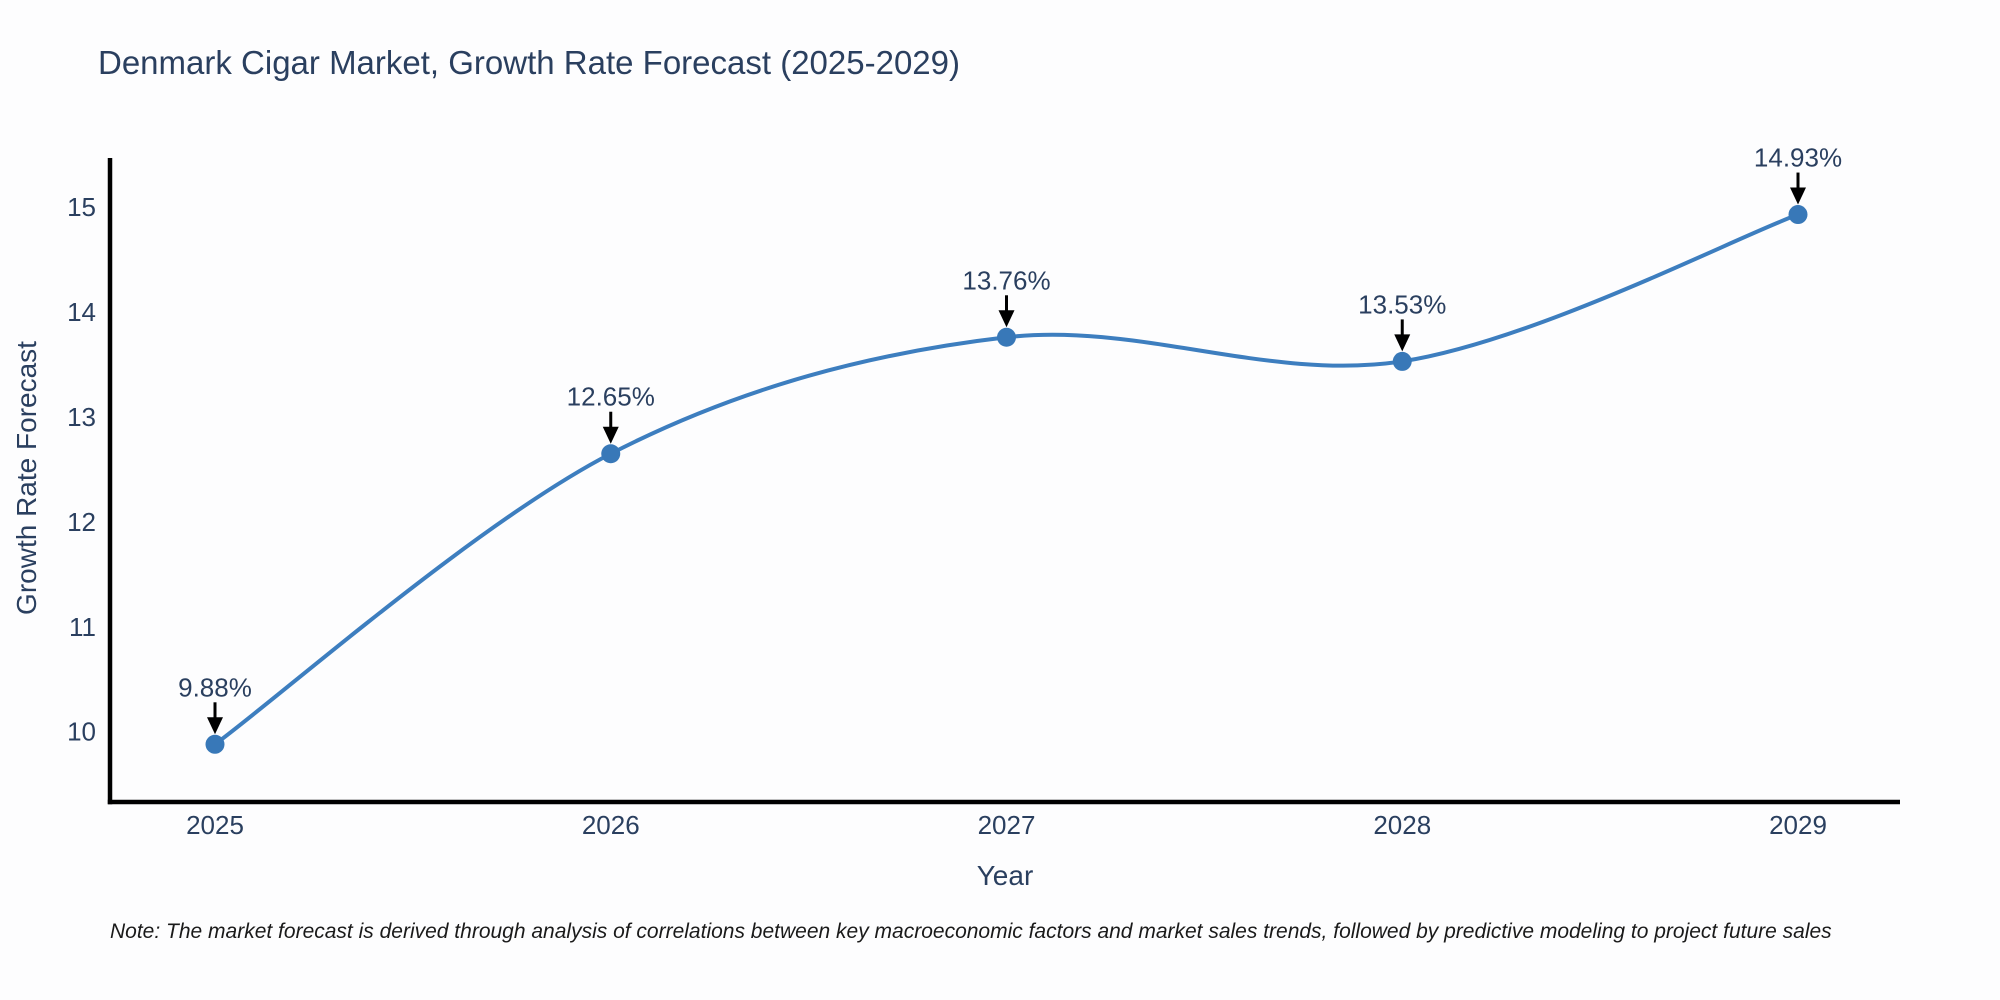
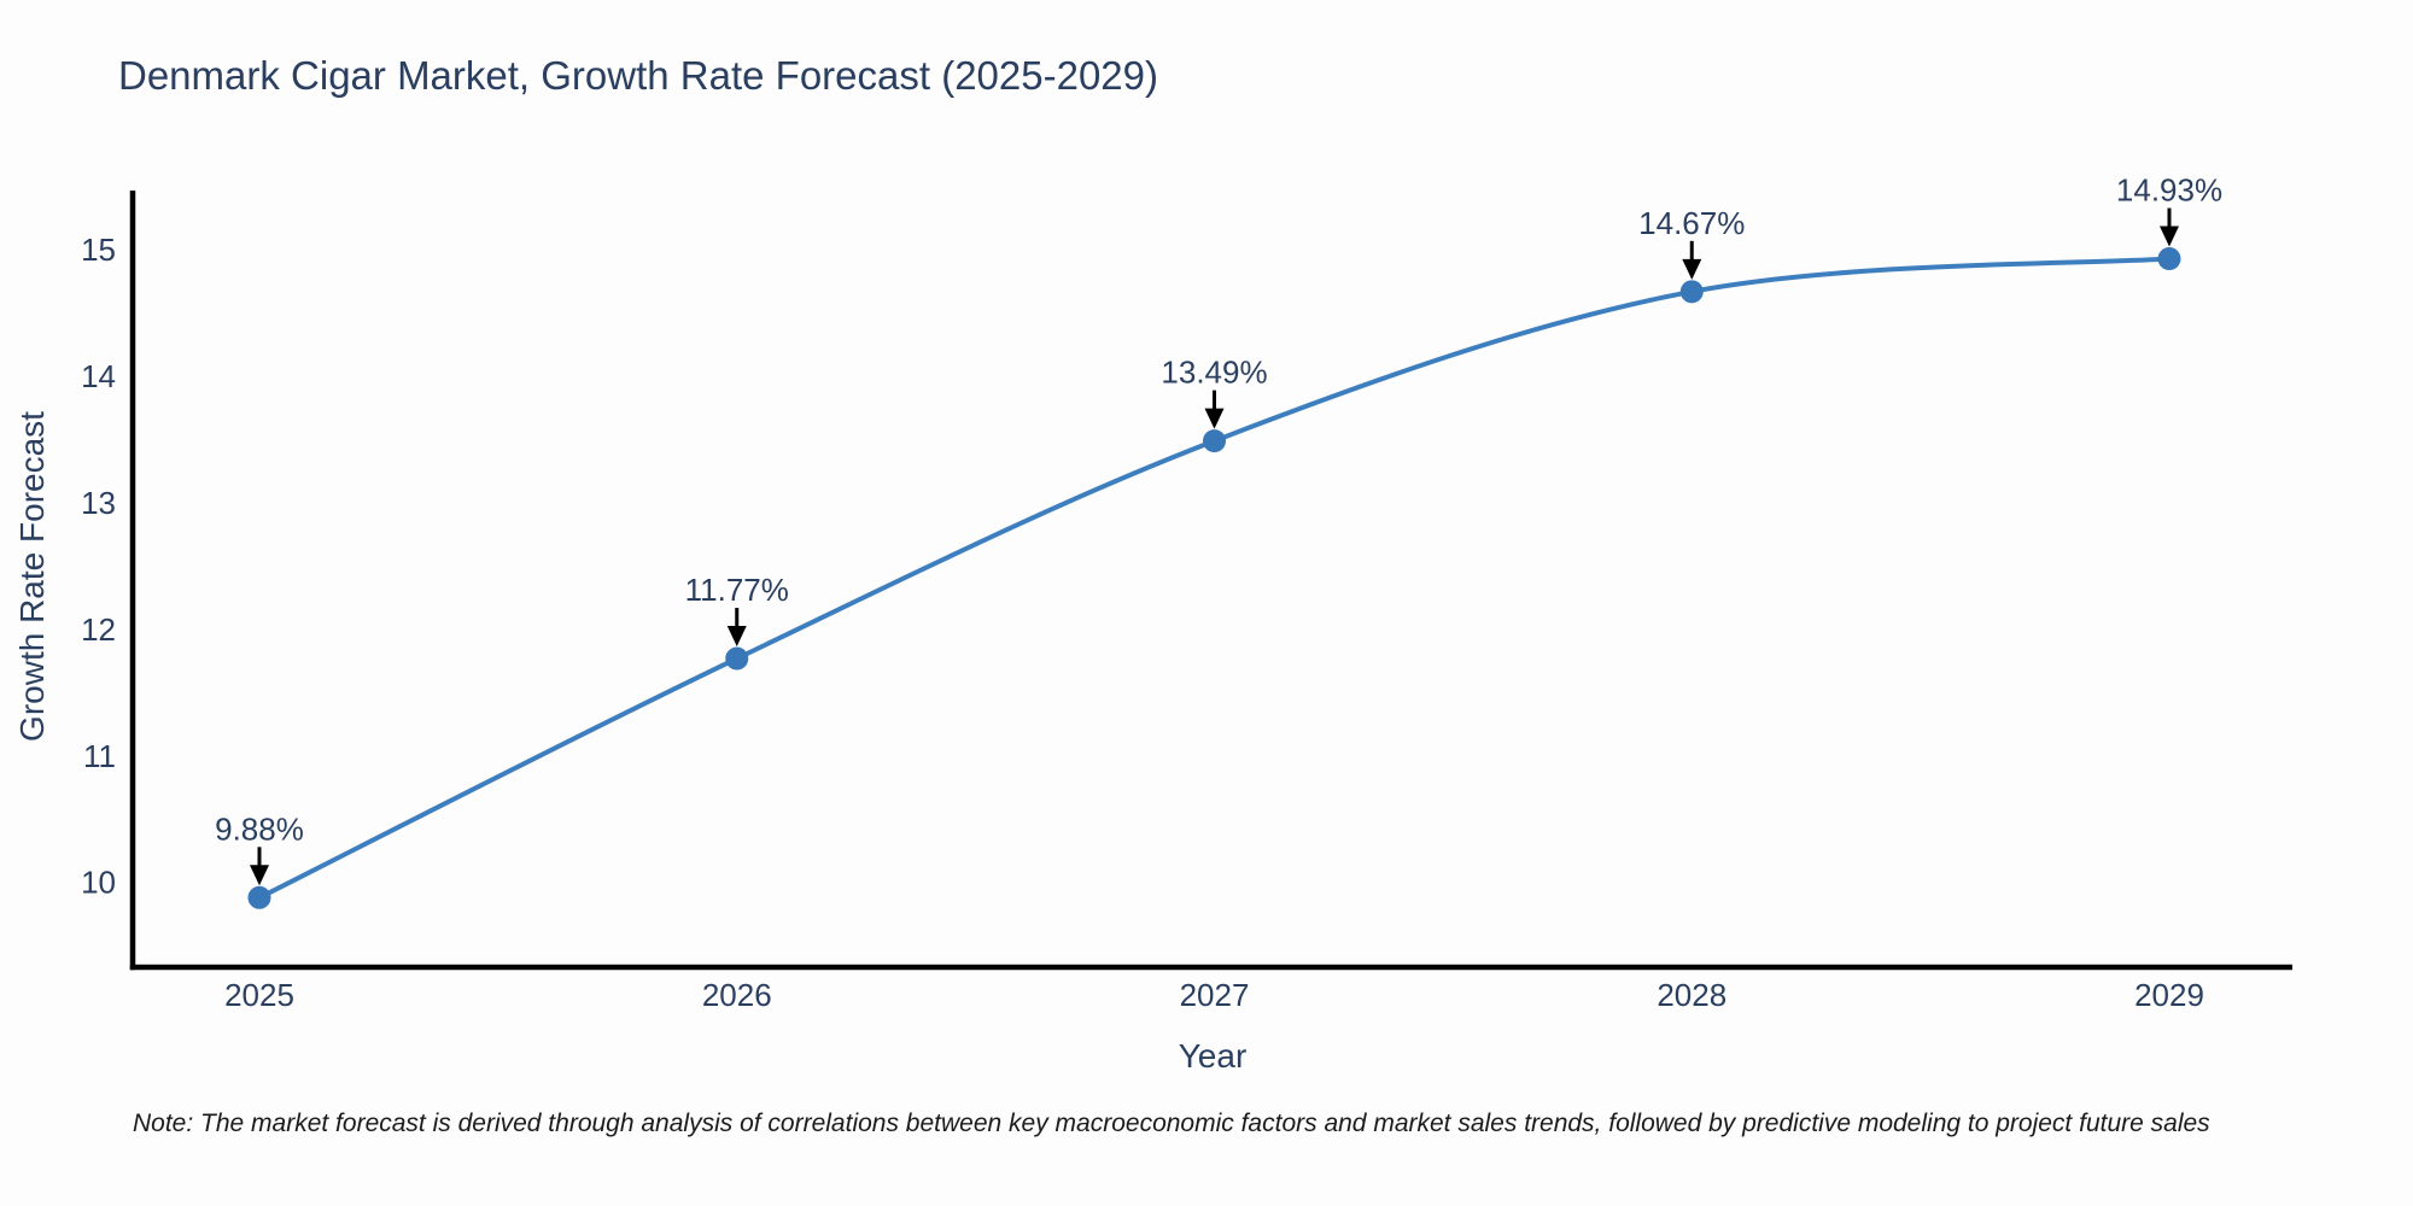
2026: 12.65% -> 11.77%
2027: 13.76% -> 13.49%
2028: 13.53% -> 14.67%
